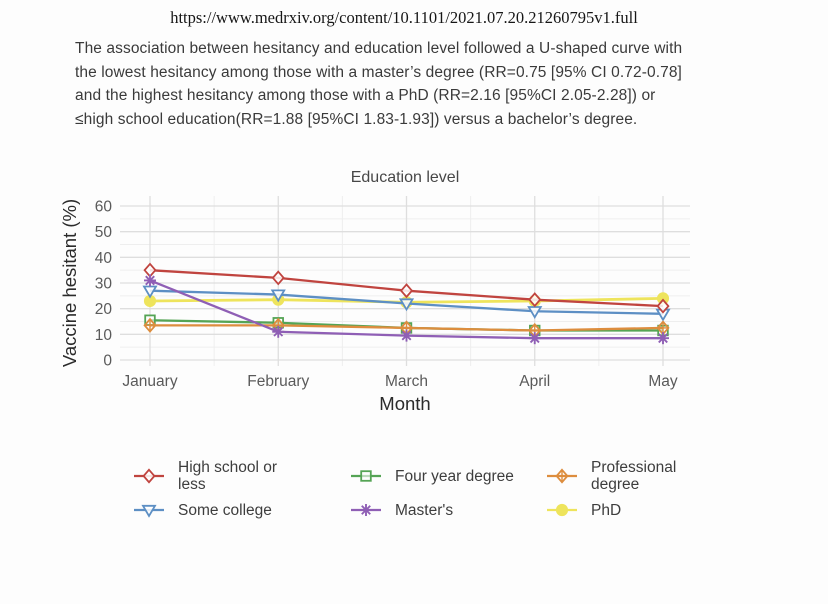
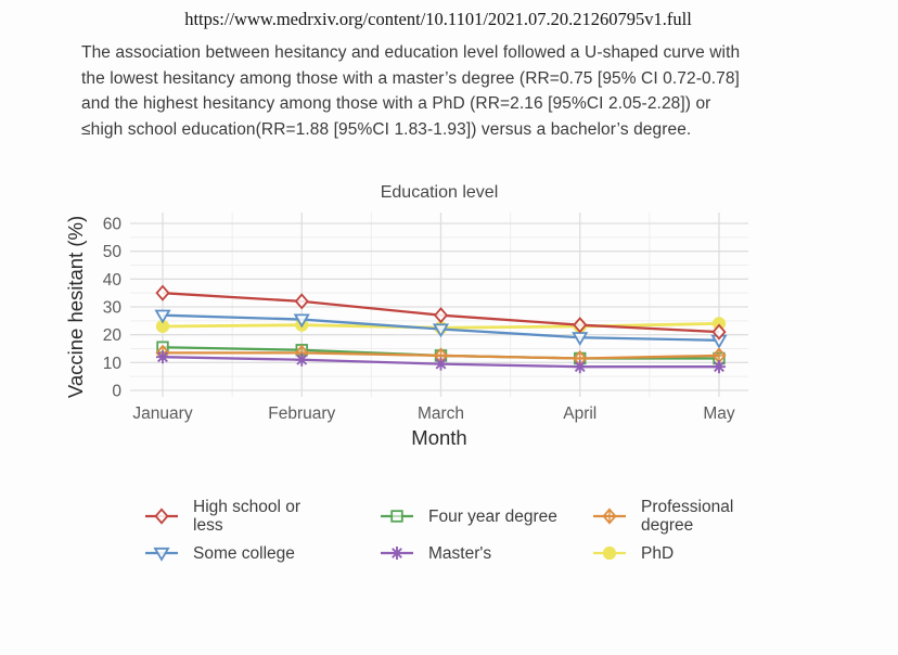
Master's/January: 31 -> 12
